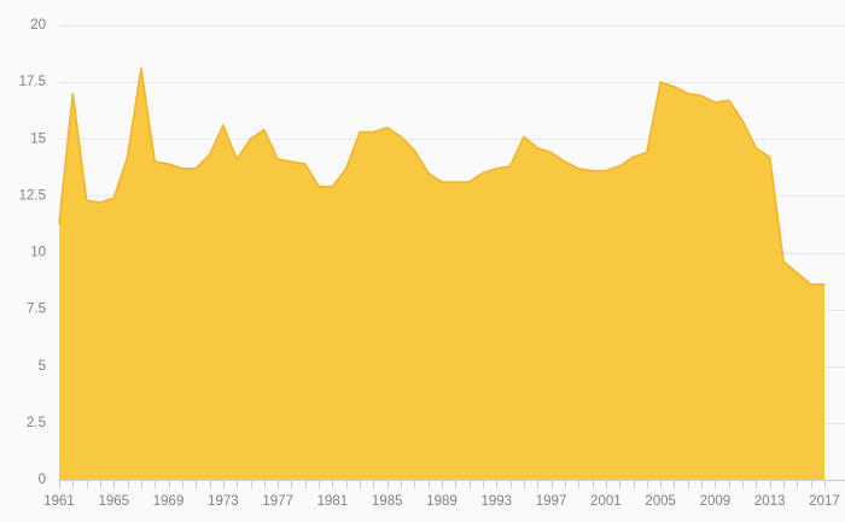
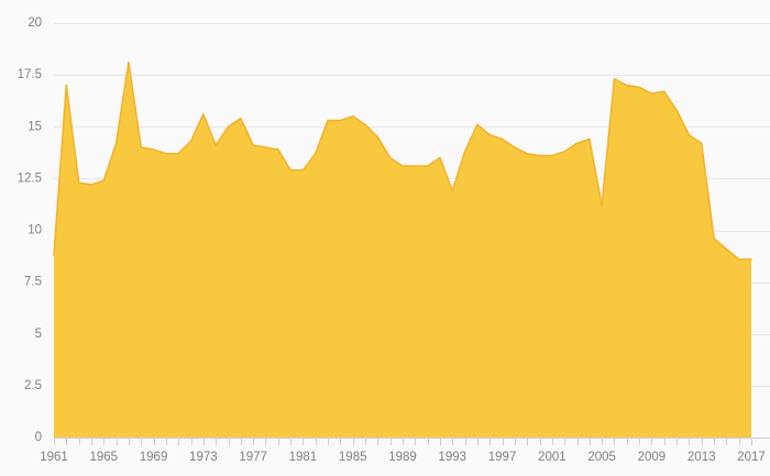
1961: 11.3 -> 8.8
1993: 13.7 -> 11.9
2005: 17.5 -> 11.2
